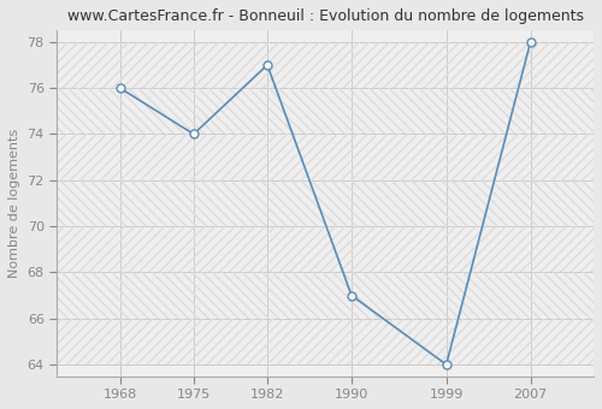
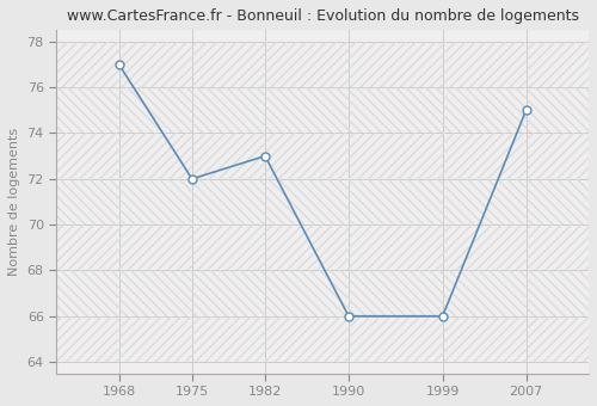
1968: 76 -> 77
1975: 74 -> 72
1982: 77 -> 73
1990: 67 -> 66
1999: 64 -> 66
2007: 78 -> 75
